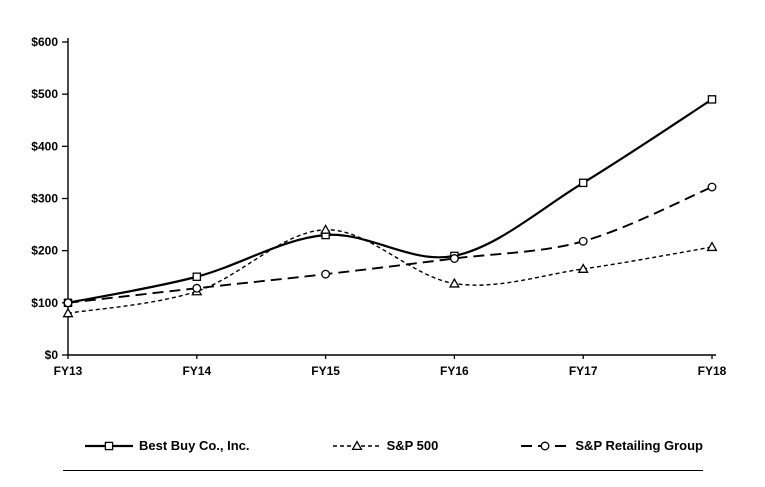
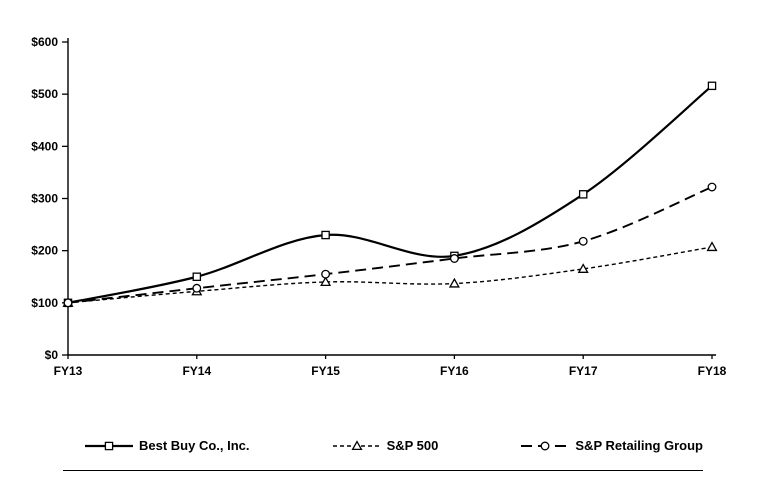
S&P 500/FY13: $80 -> $100
S&P 500/FY15: $240 -> $140
Best Buy Co., Inc./FY17: $330 -> $310
Best Buy Co., Inc./FY18: $490 -> $520
